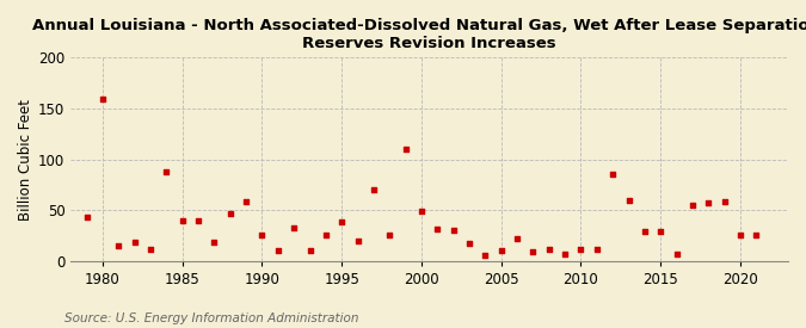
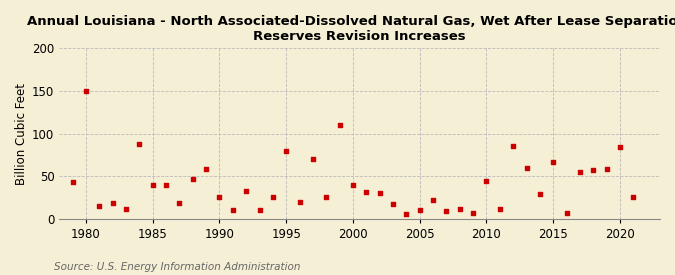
1980: 159 -> 150
1995: 38 -> 80
2000: 49 -> 40
2010: 11 -> 44
2015: 29 -> 66
2020: 25 -> 84
